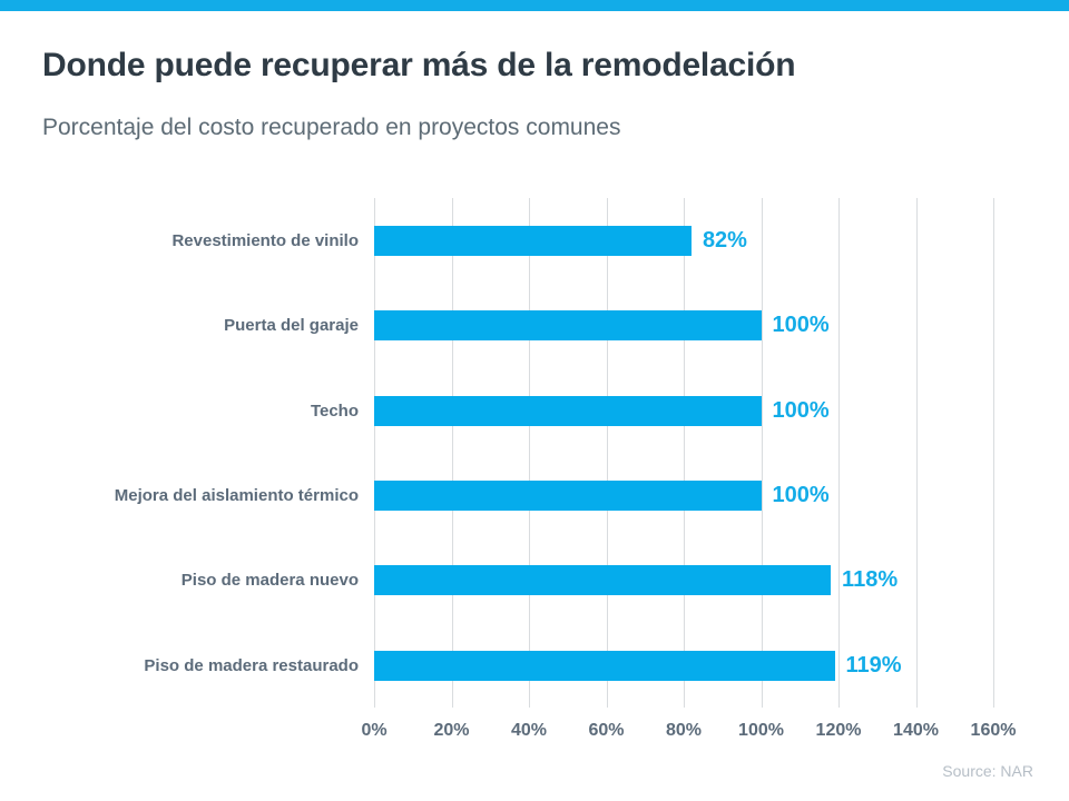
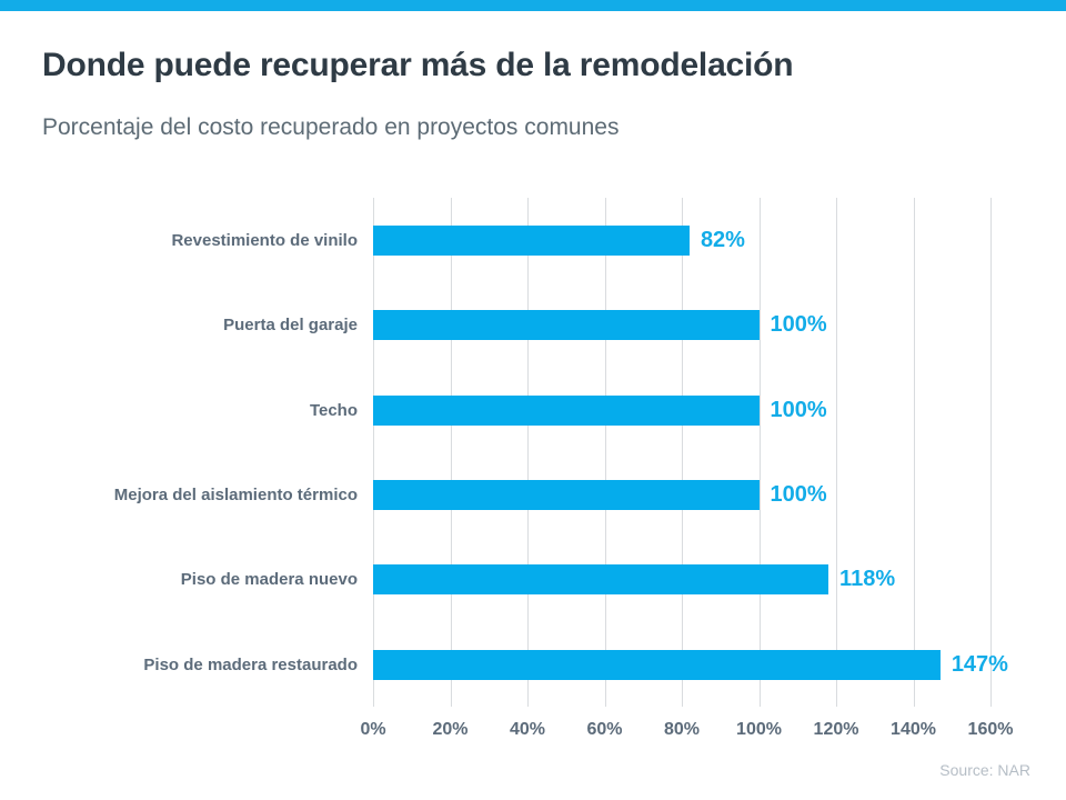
Piso de madera restaurado: 119% -> 147%
